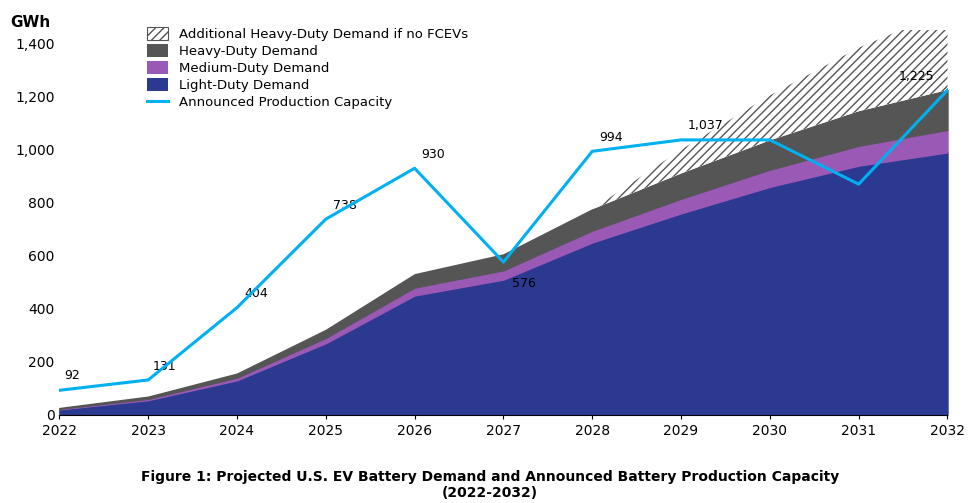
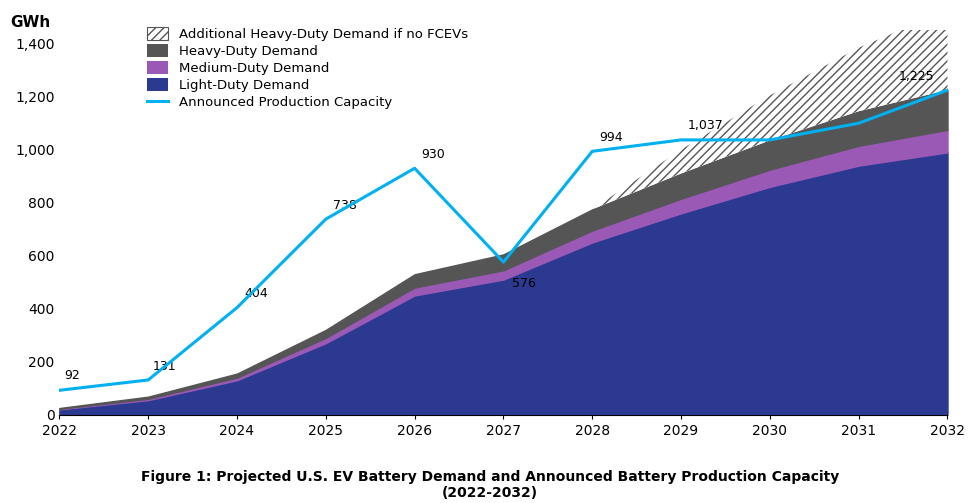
Announced Production Capacity/2031: 870 -> 1,100
